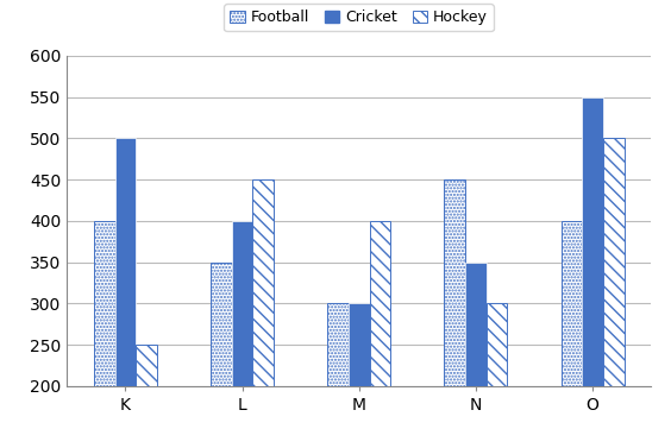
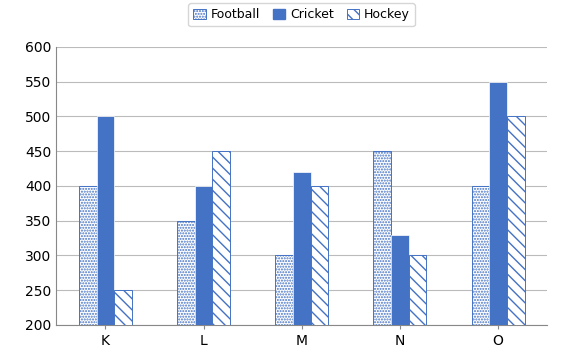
Cricket/M: 300 -> 420
Cricket/N: 350 -> 330
